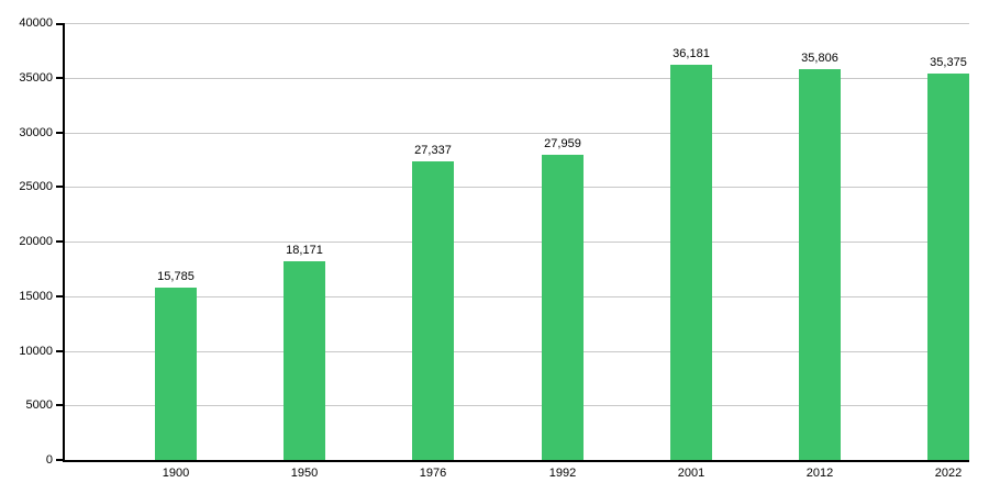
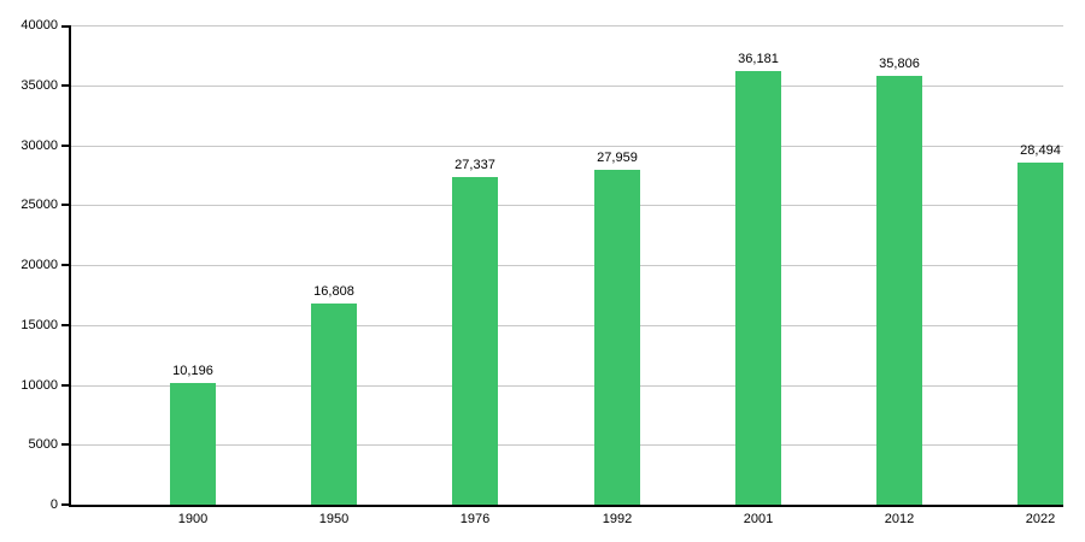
1900: 15,785 -> 10,196
1950: 18,171 -> 16,808
2022: 35,375 -> 28,494
